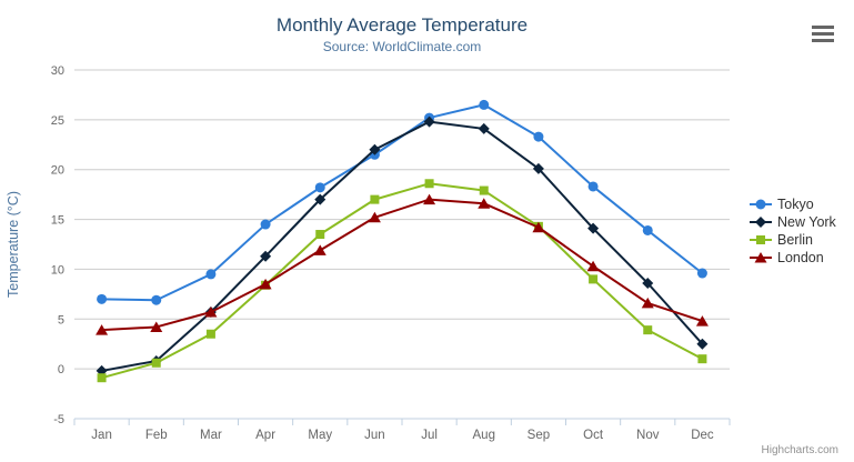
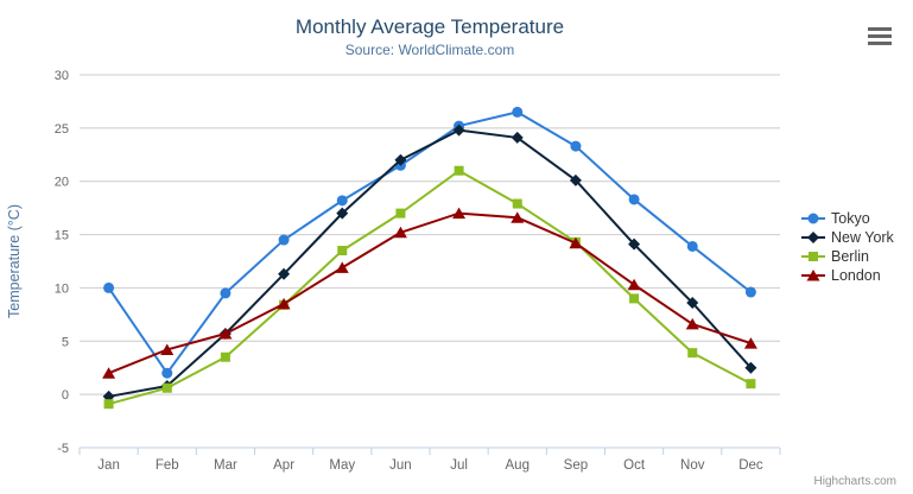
Tokyo/Jan: 7 -> 10
London/Jan: 4 -> 2
Tokyo/Feb: 7 -> 2
Berlin/Jul: 19 -> 21
